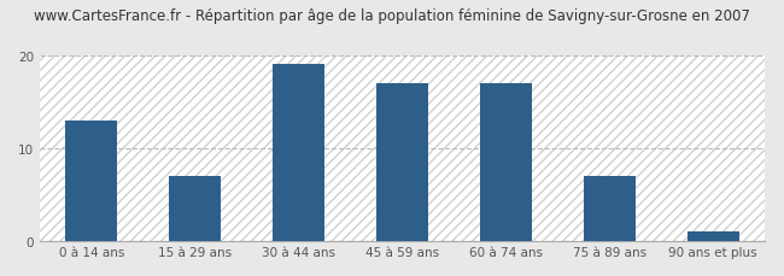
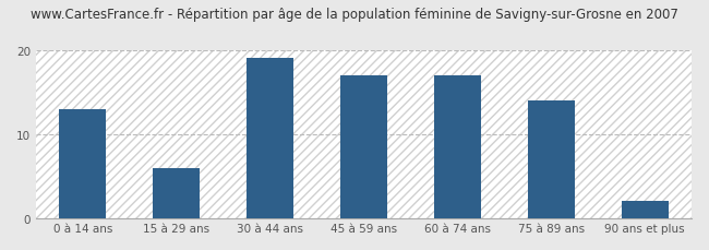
15 à 29 ans: 7 -> 6
75 à 89 ans: 7 -> 14
90 ans et plus: 1 -> 2
